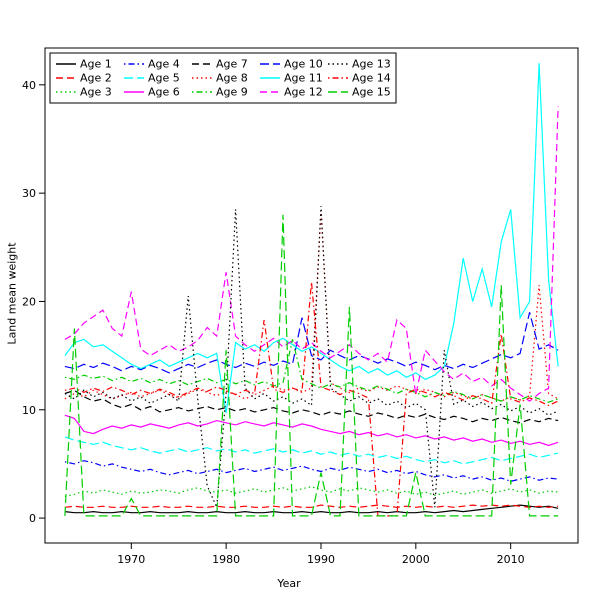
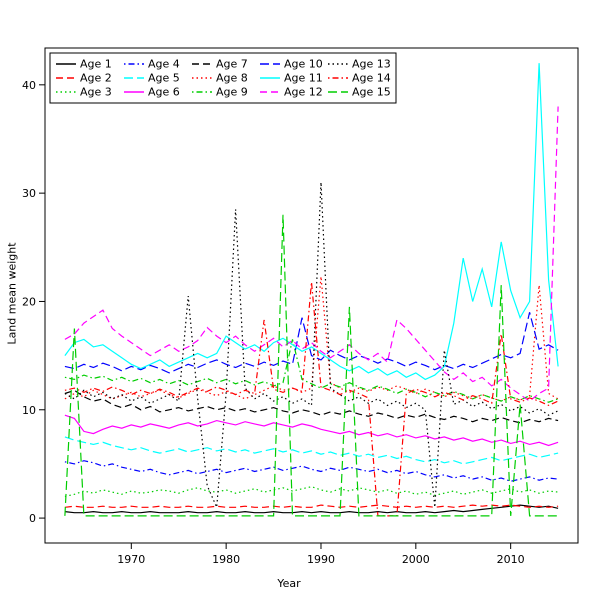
Age 12/1970: 20.9 -> 16.2
Age 15/1970: 1.8 -> 0.2
Age 11/1980: 9.7 -> 16.8
Age 12/1980: 22.7 -> 16.2
Age 15/1980: 15.5 -> 0.2
Age 8/1990: 28.4 -> 22.3
Age 13/1990: 28.8 -> 31.0
Age 15/1990: 4.2 -> 0.2
Age 12/2000: 11.4 -> 16.5
Age 15/2000: 4.2 -> 0.2
Age 11/2010: 28.5 -> 21.0
Age 15/2010: 3.1 -> 0.2
